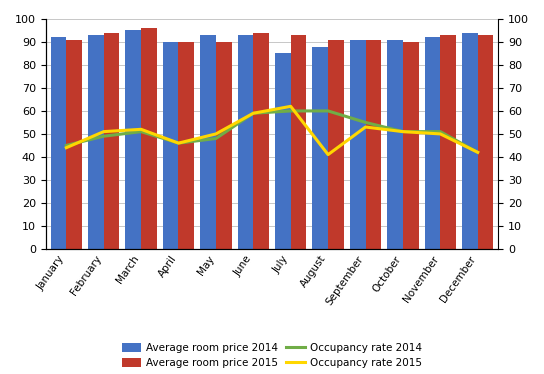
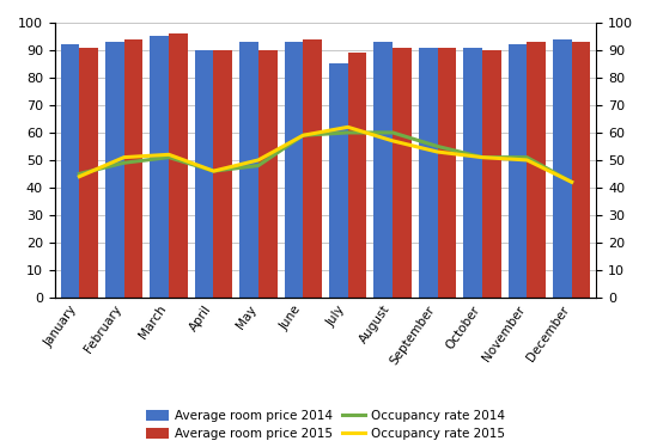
Average room price 2015/July: 93 -> 89
Average room price 2014/August: 88 -> 93
Occupancy rate 2015/August: 41 -> 57
